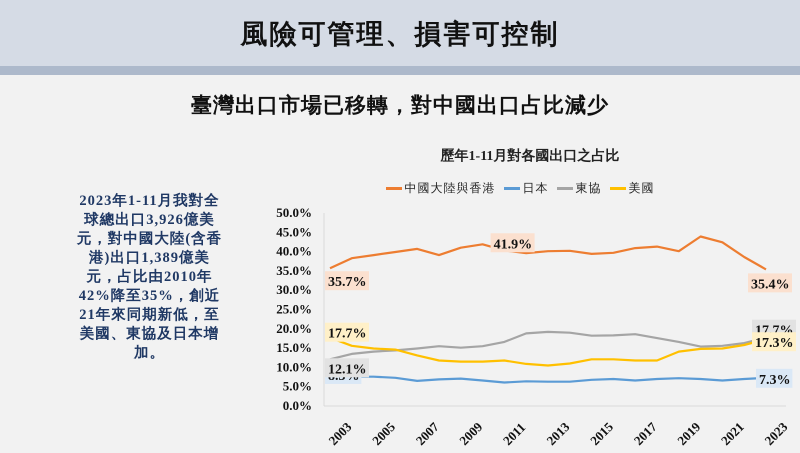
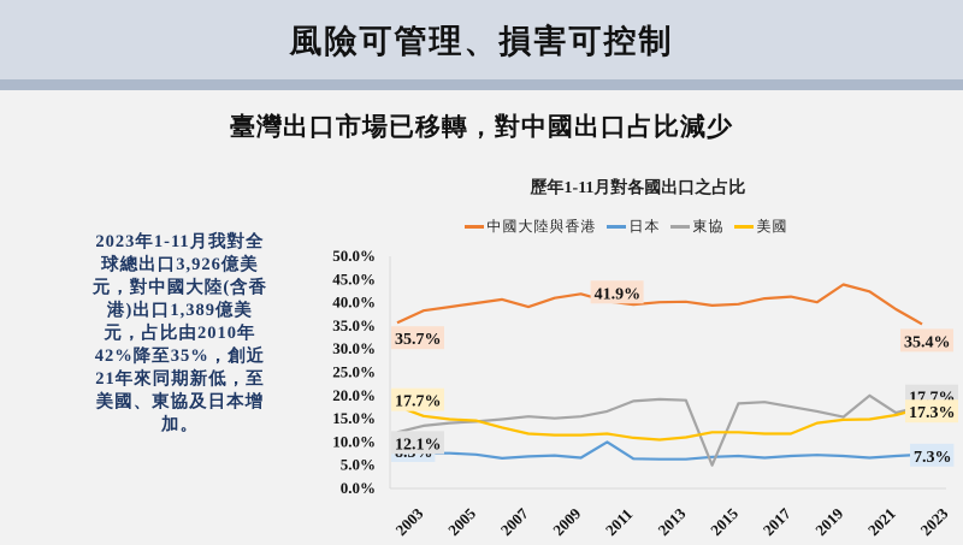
日本/2011: 6% -> 10%
東協/2015: 18% -> 5%
東協/2021: 16% -> 20%
